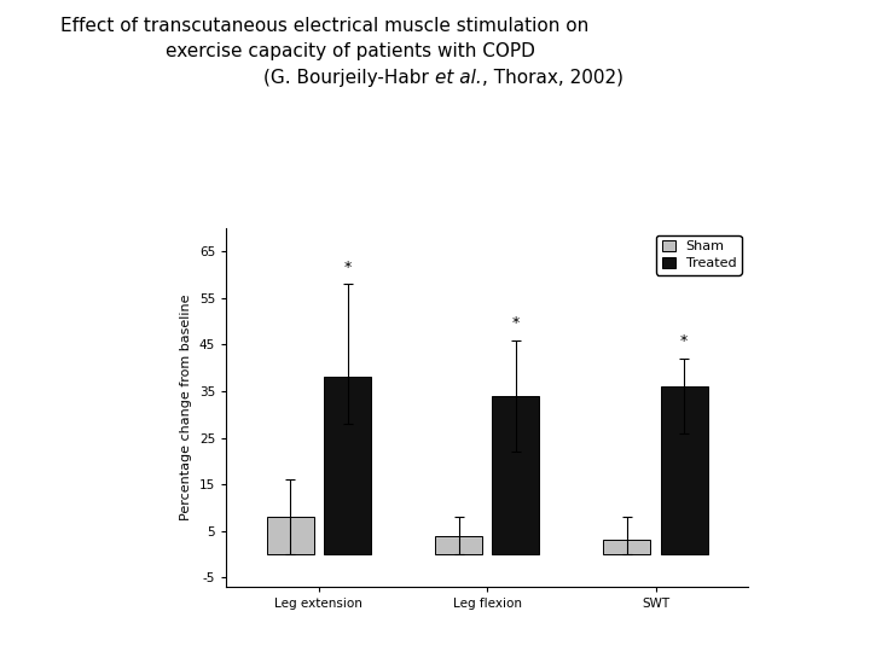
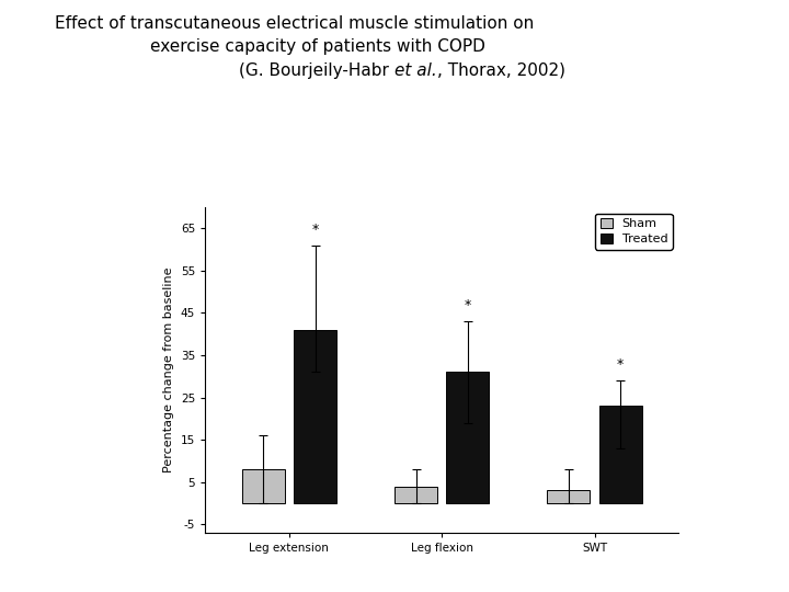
Treated/Leg extension: 38 -> 41
Treated/Leg flexion: 34 -> 31
Treated/SWT: 36 -> 23
